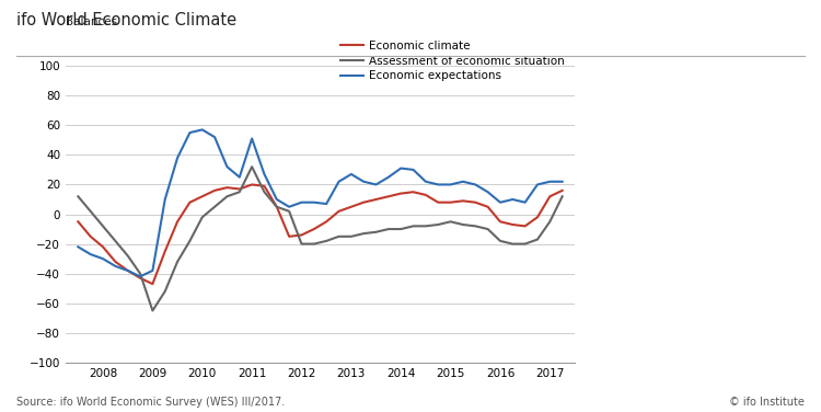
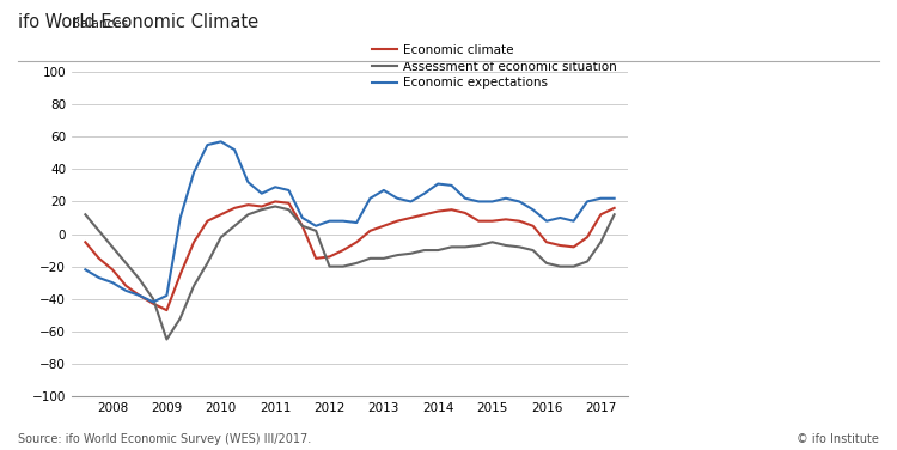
Assessment of economic situation/2011: 32 -> 17
Economic expectations/2011: 51 -> 29
